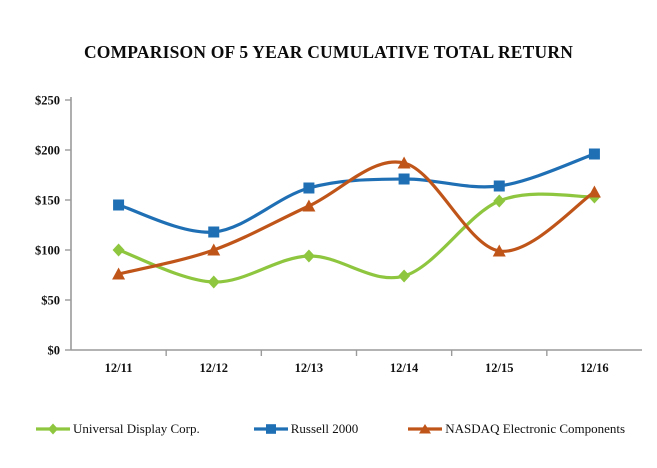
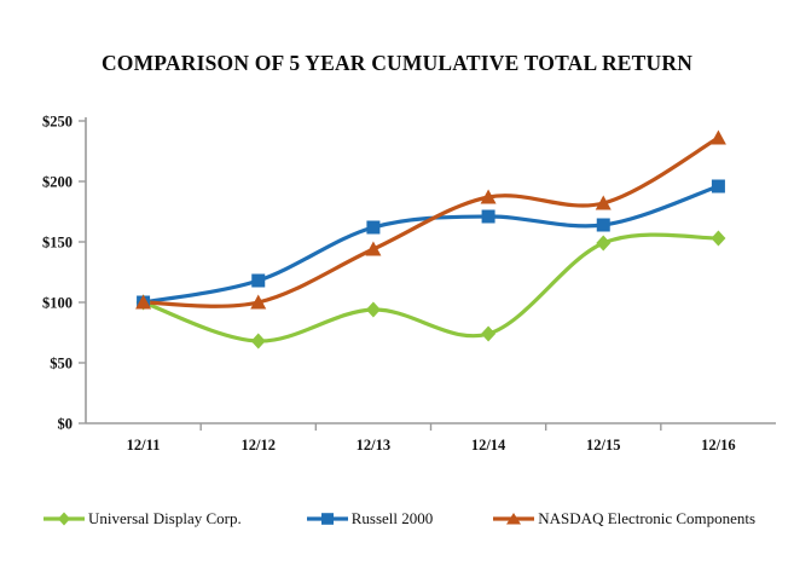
Russell 2000/12/11: $145 -> $100
NASDAQ Electronic Components/12/11: $76 -> $100
NASDAQ Electronic Components/12/15: $99 -> $182
NASDAQ Electronic Components/12/16: $158 -> $236
